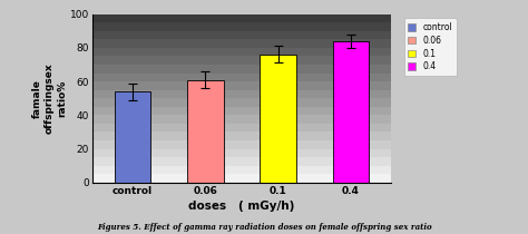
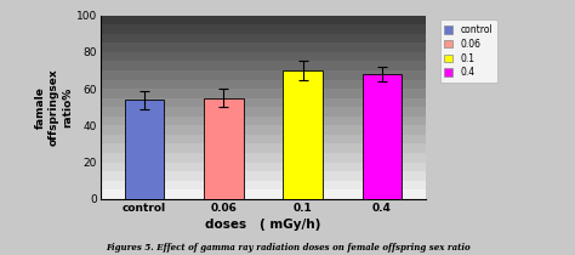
0.06: 61 -> 55
0.1: 76 -> 70
0.4: 84 -> 68
